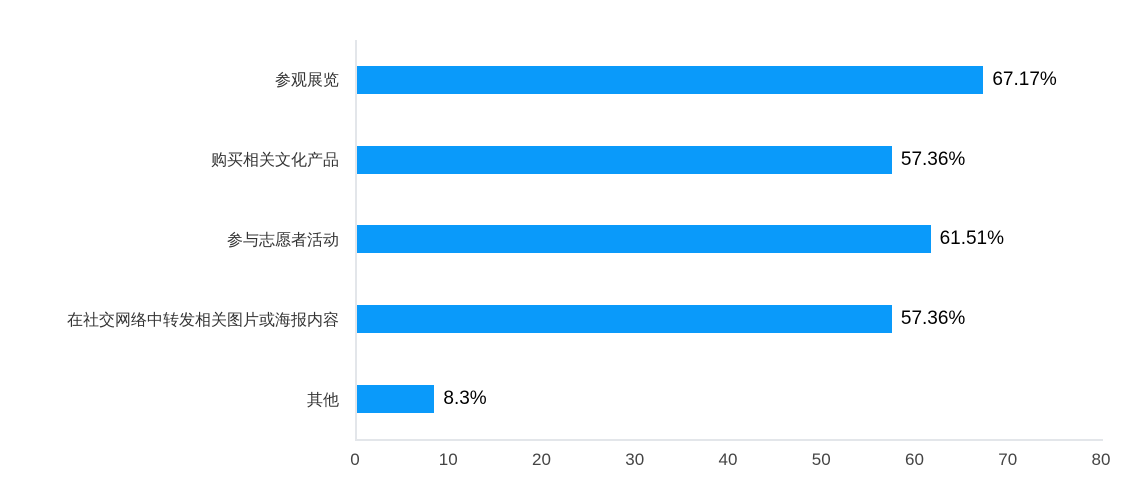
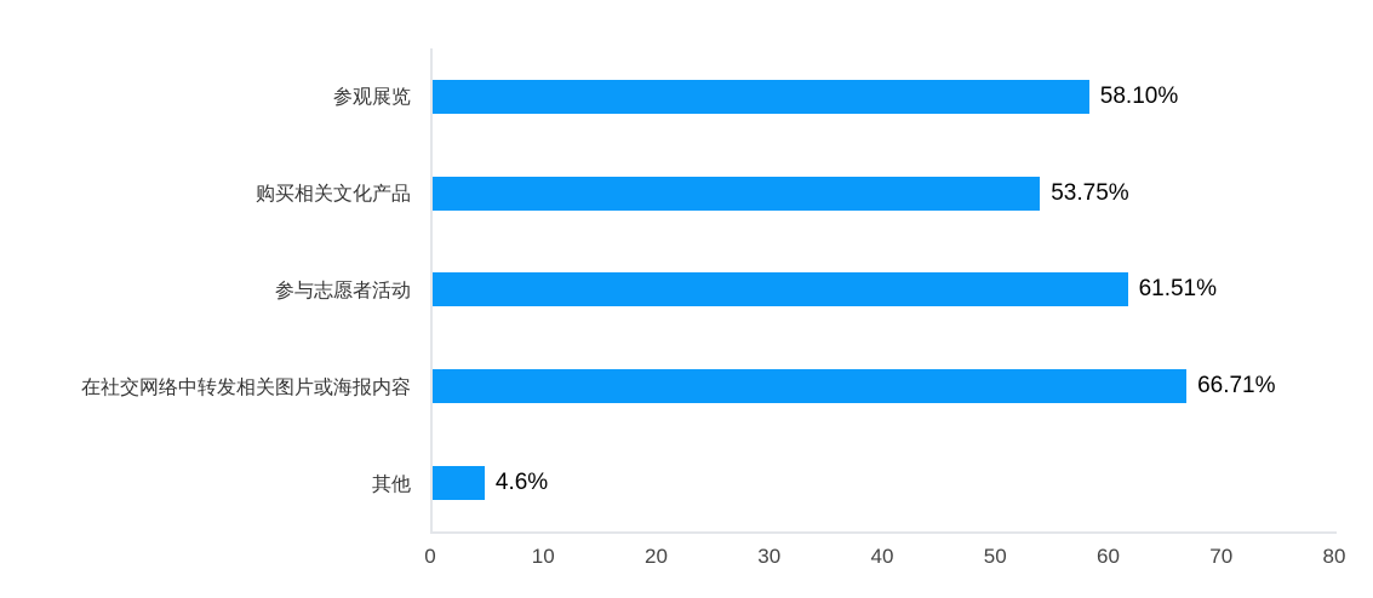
参观展览: 67.17% -> 58.10%
购买相关文化产品: 57.36% -> 53.75%
在社交网络中转发相关图片或海报内容: 57.36% -> 66.71%
其他: 8.3% -> 4.6%
